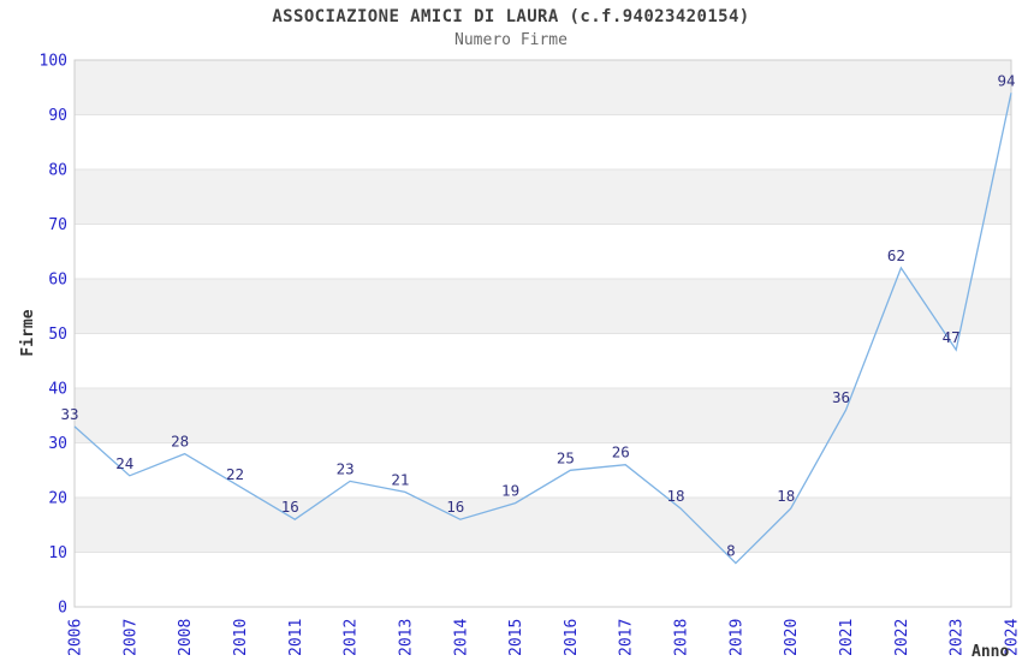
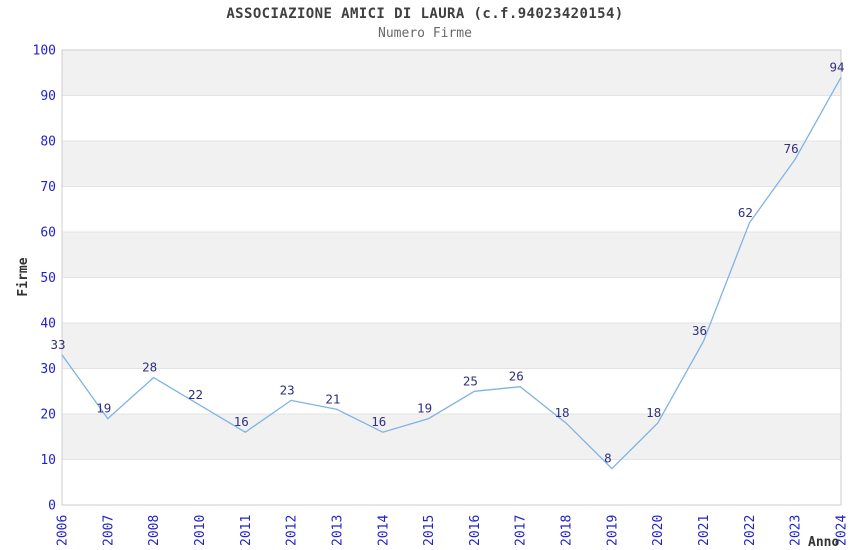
2007: 24 -> 19
2023: 47 -> 76
